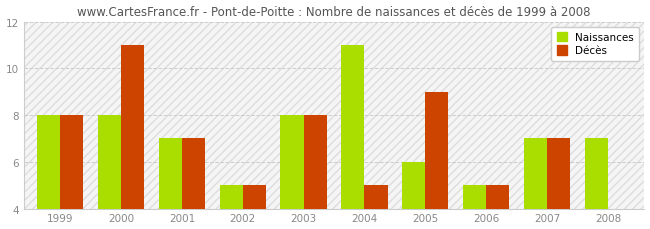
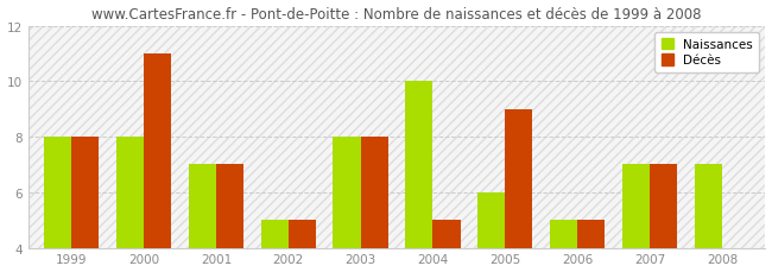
Naissances/2004: 11 -> 10
